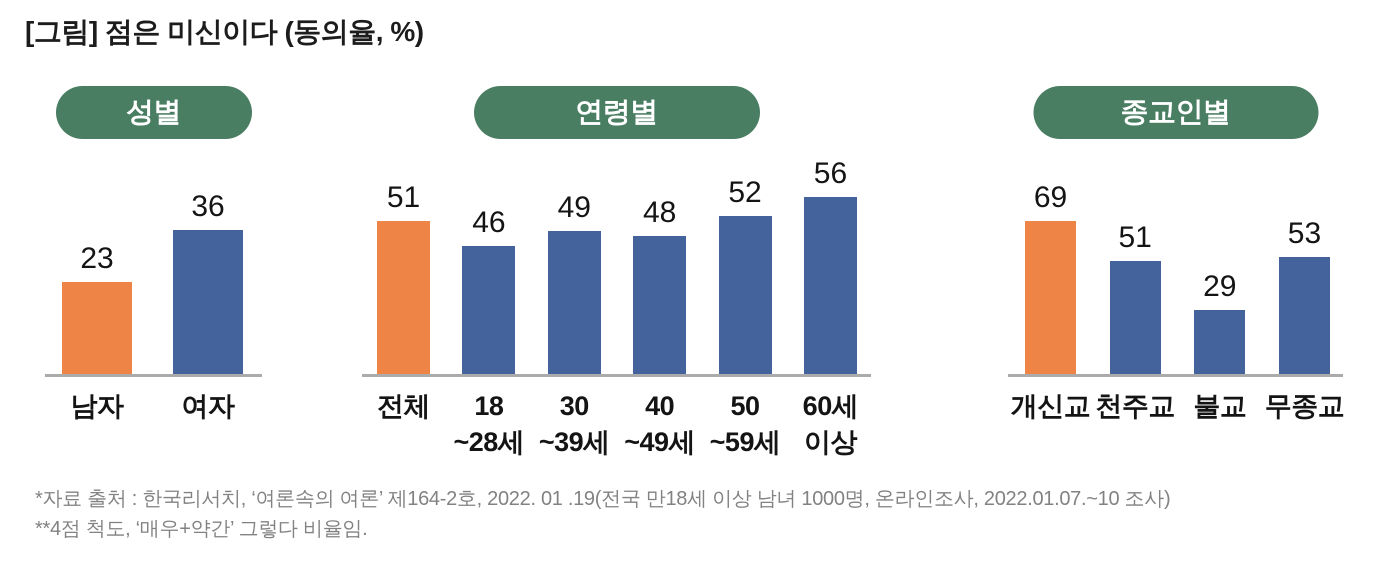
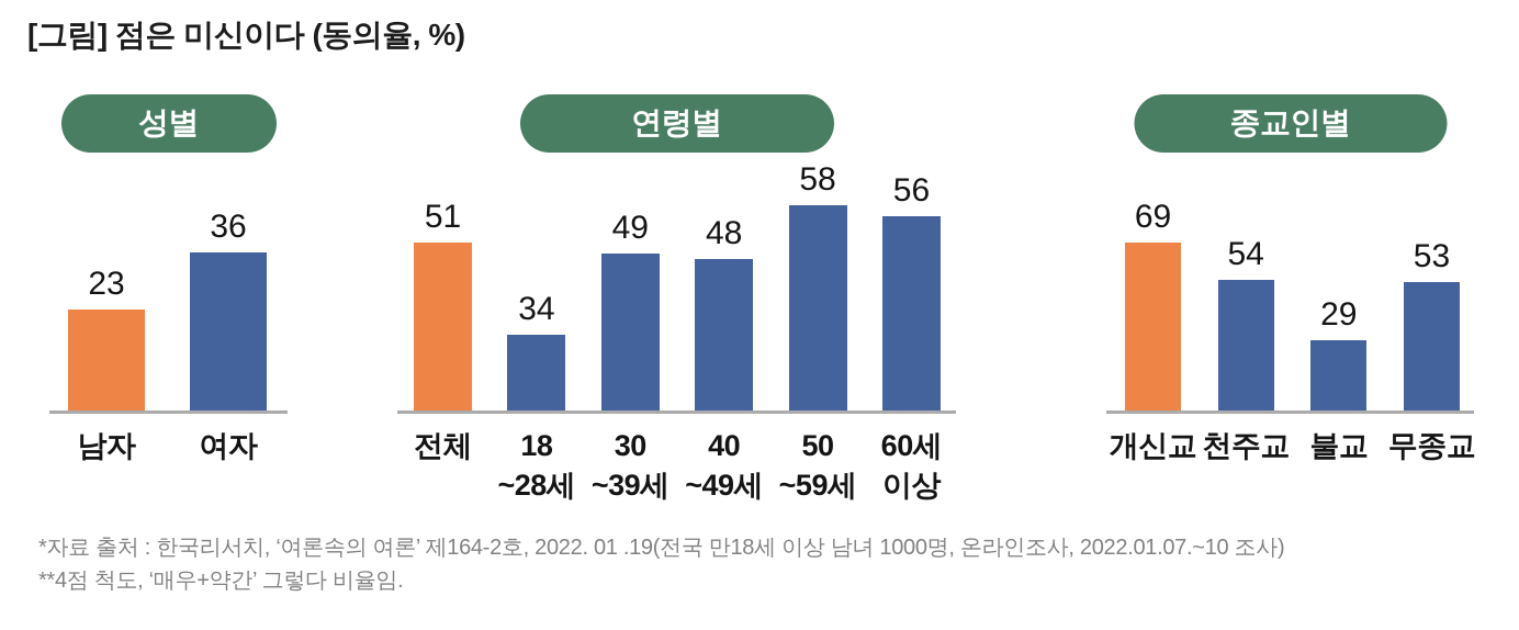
연령별/18 ~28세: 46 -> 34
연령별/50 ~59세: 52 -> 58
종교인별/천주교: 51 -> 54
